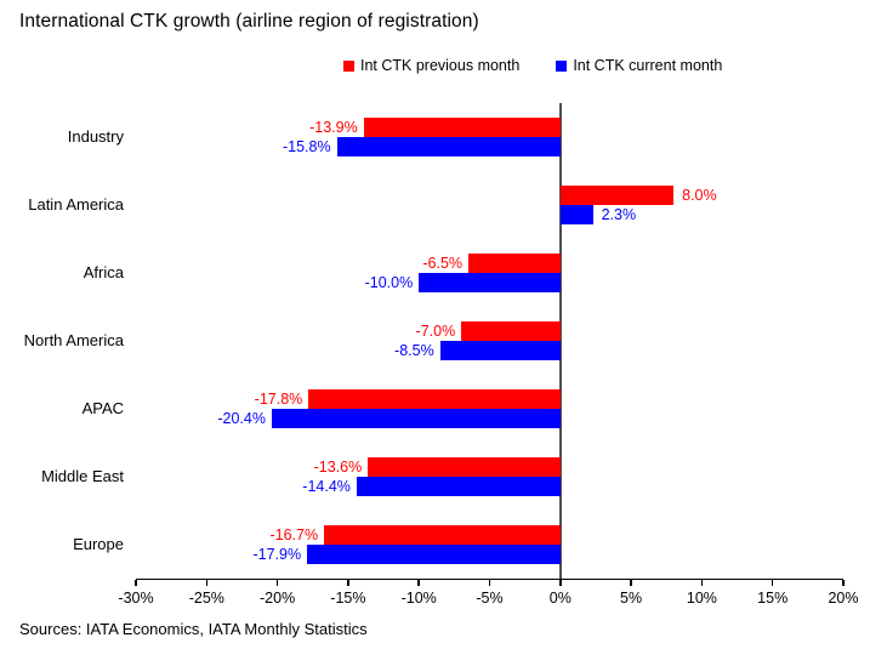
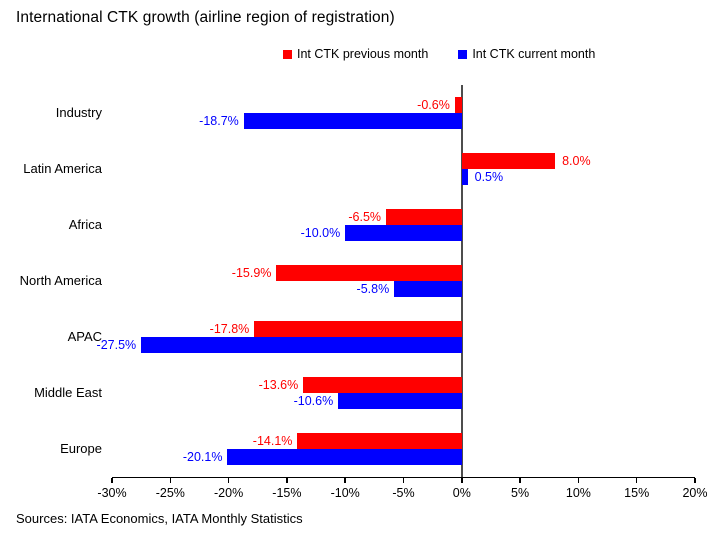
Int CTK previous month/Industry: -13.9% -> -0.6%
Int CTK current month/Industry: -15.8% -> -18.7%
Int CTK current month/Latin America: 2.3% -> 0.5%
Int CTK previous month/North America: -7.0% -> -15.9%
Int CTK current month/North America: -8.5% -> -5.8%
Int CTK current month/APAC: -20.4% -> -27.5%
Int CTK current month/Middle East: -14.4% -> -10.6%
Int CTK previous month/Europe: -16.7% -> -14.1%
Int CTK current month/Europe: -17.9% -> -20.1%
